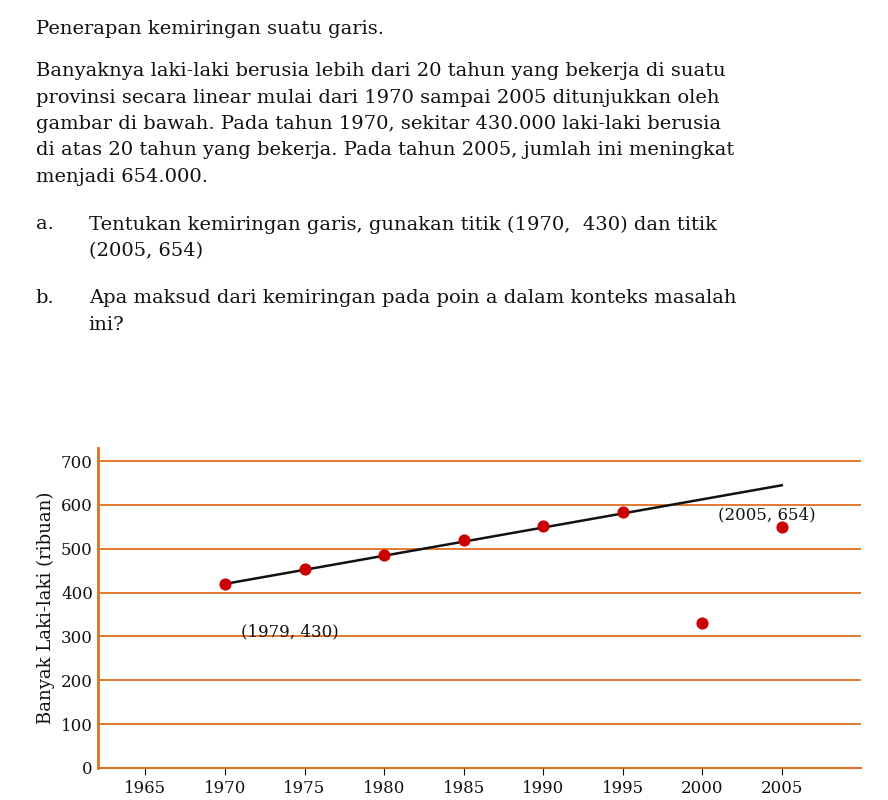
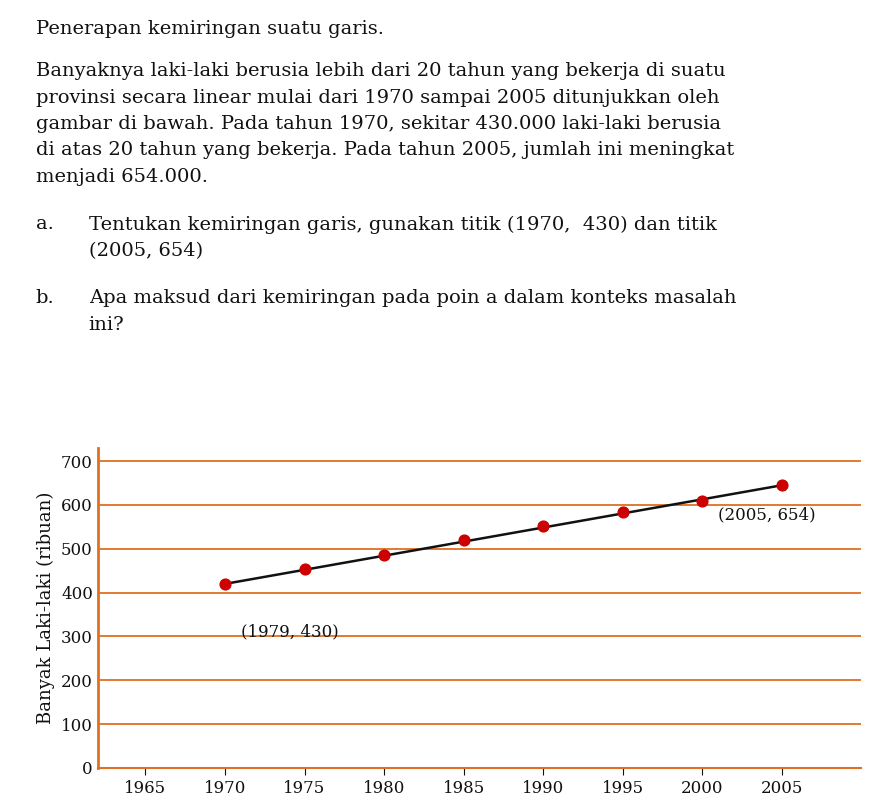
2000: 330 -> 610
2005: 550 -> 645
